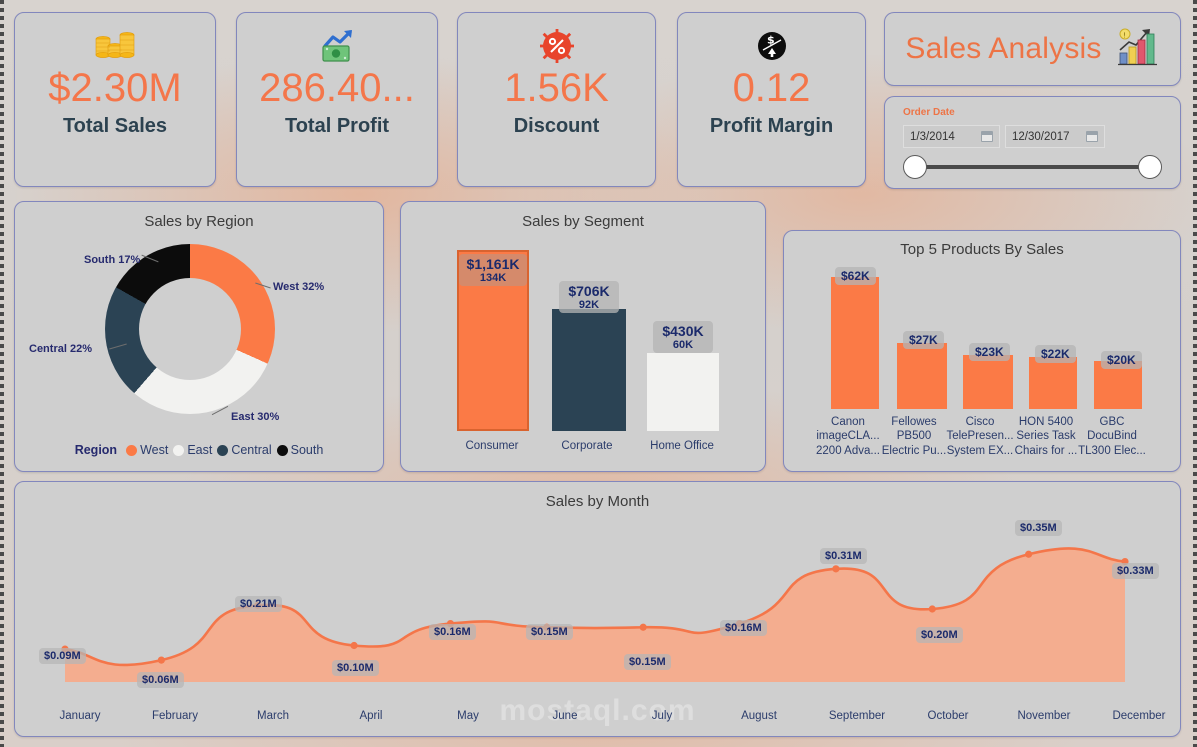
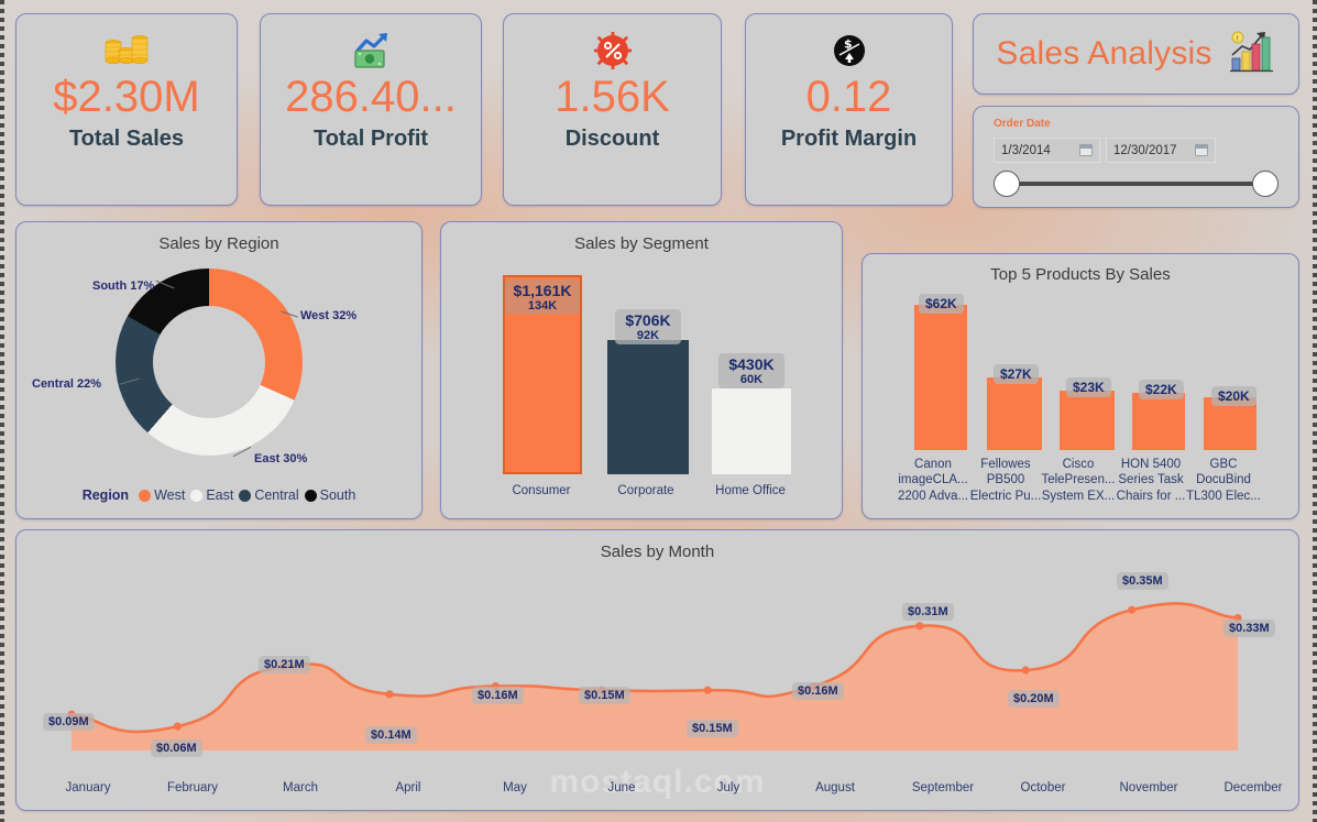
Sales by Month/April: $0.10M -> $0.14M
